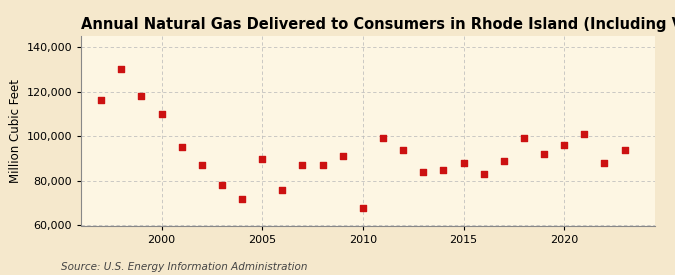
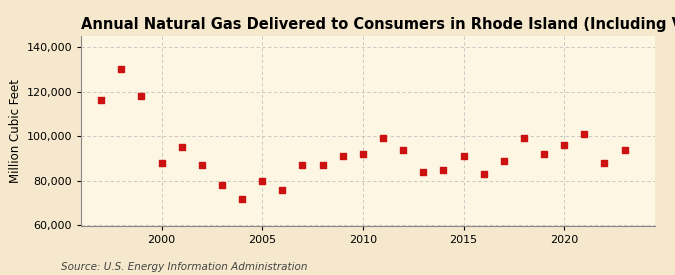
2000: 110,000 -> 88,000
2005: 90,000 -> 80,000
2010: 68,000 -> 92,000
2015: 88,000 -> 91,000
